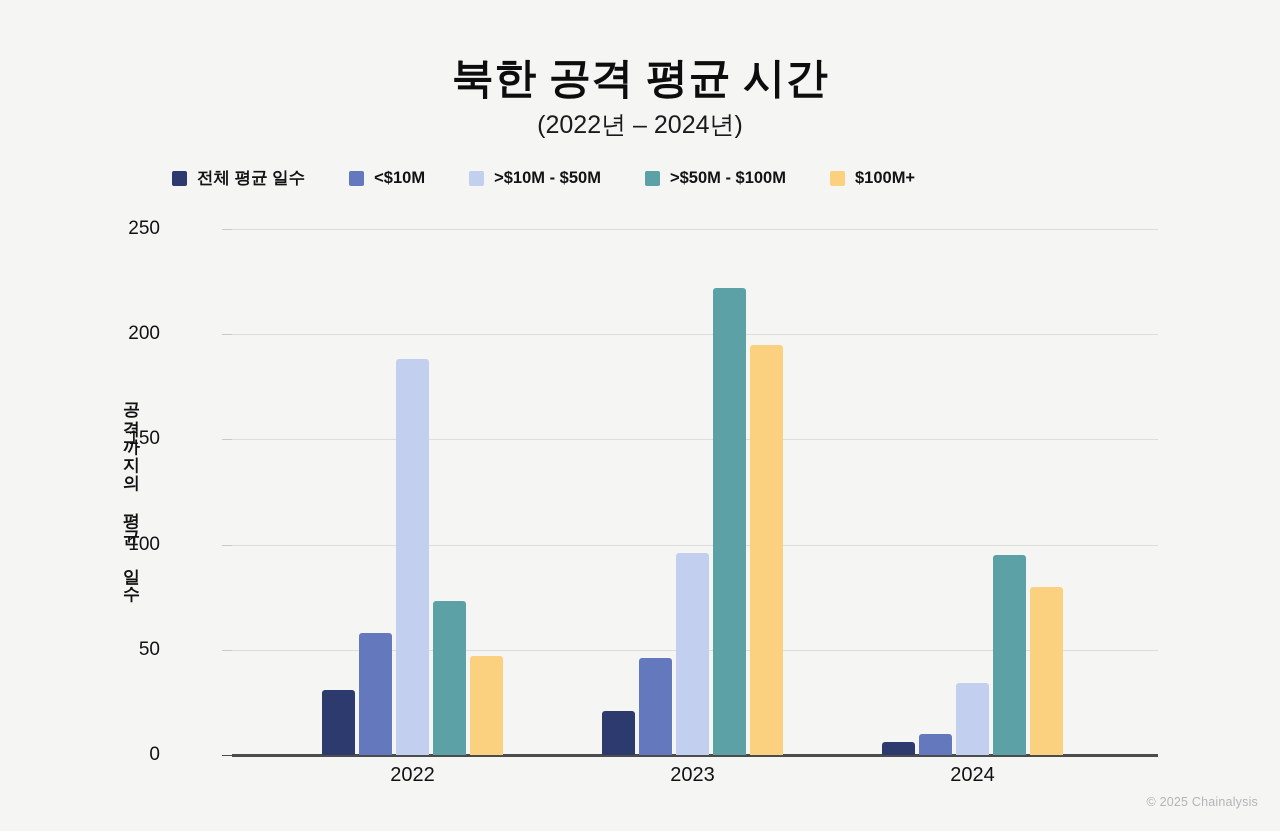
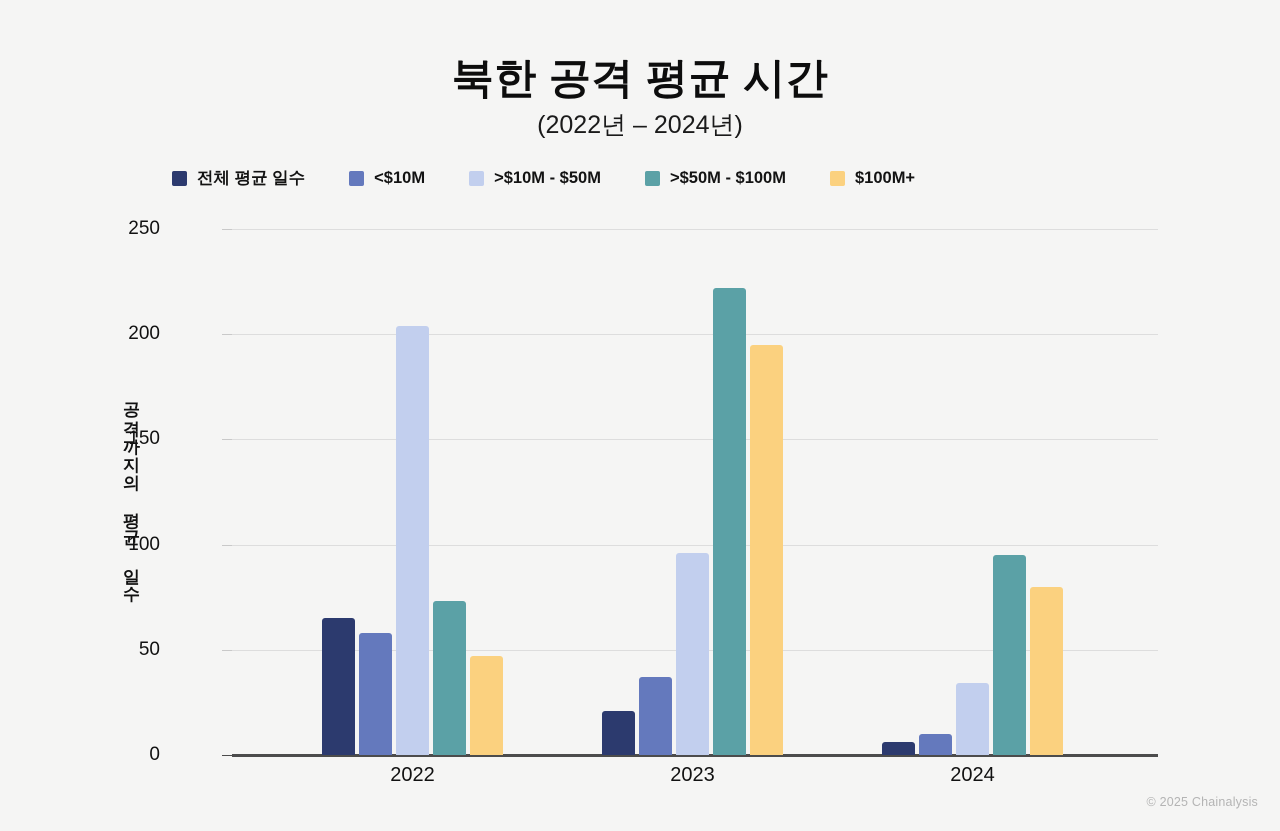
전체 평균 일수/2022: 31 -> 65
>$10M - $50M/2022: 188 -> 204
<$10M/2023: 46 -> 37
